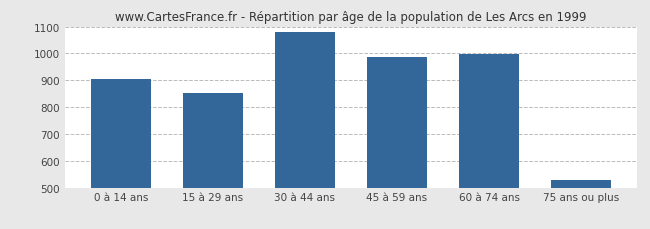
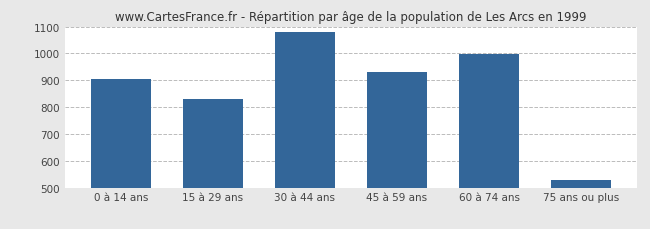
15 à 29 ans: 853 -> 830
45 à 59 ans: 985 -> 930
